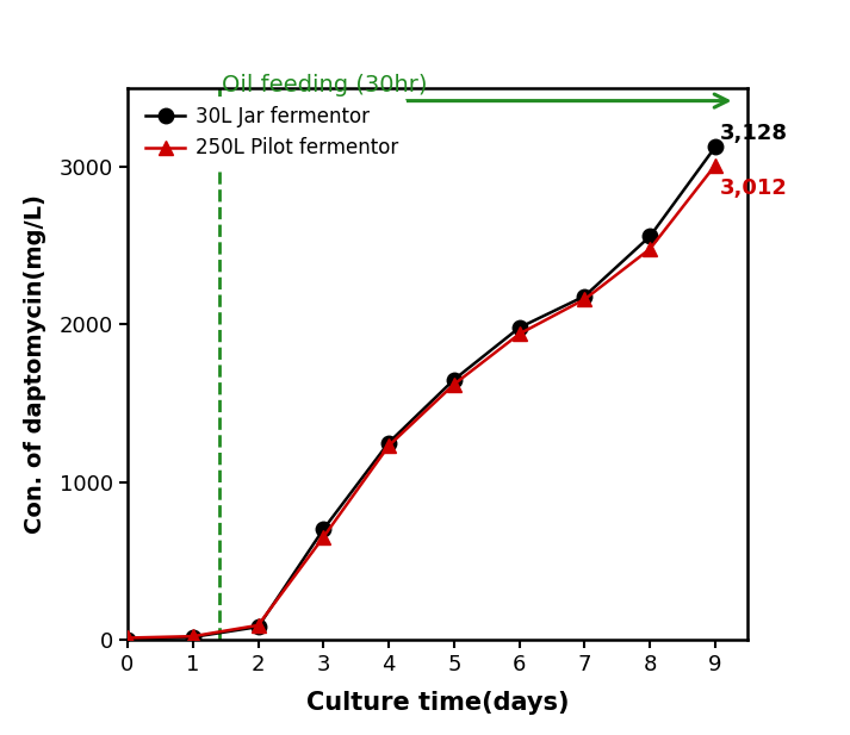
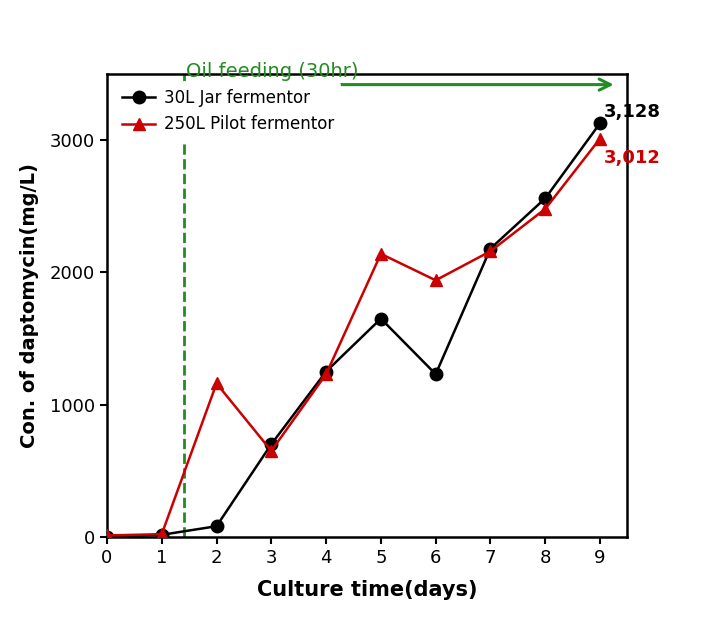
250L Pilot fermentor/2: 90 -> 1160
250L Pilot fermentor/5: 1620 -> 2140
30L Jar fermentor/6: 1980 -> 1230
